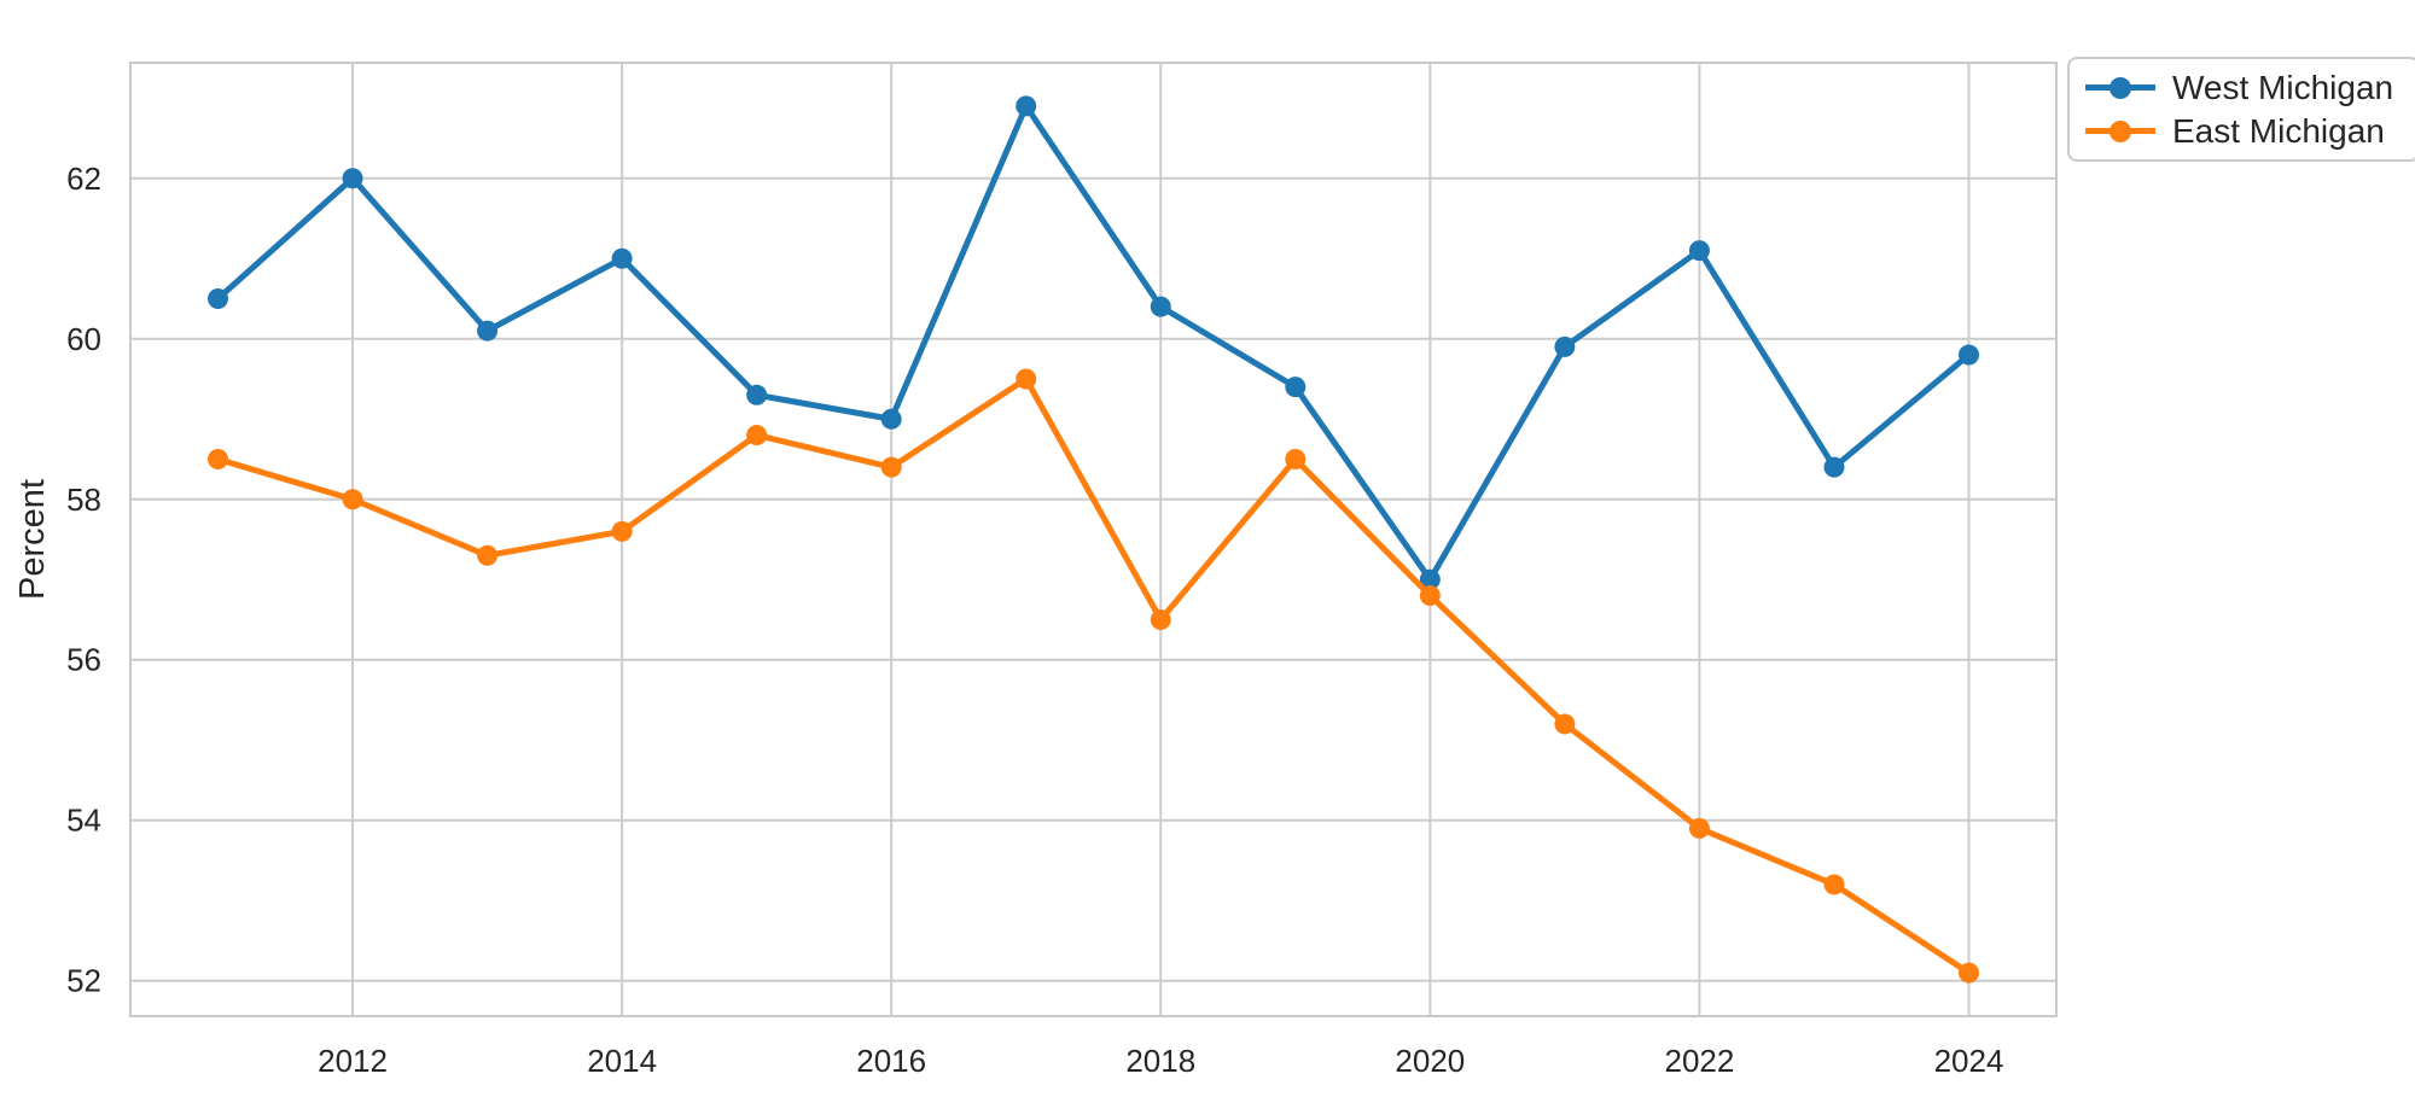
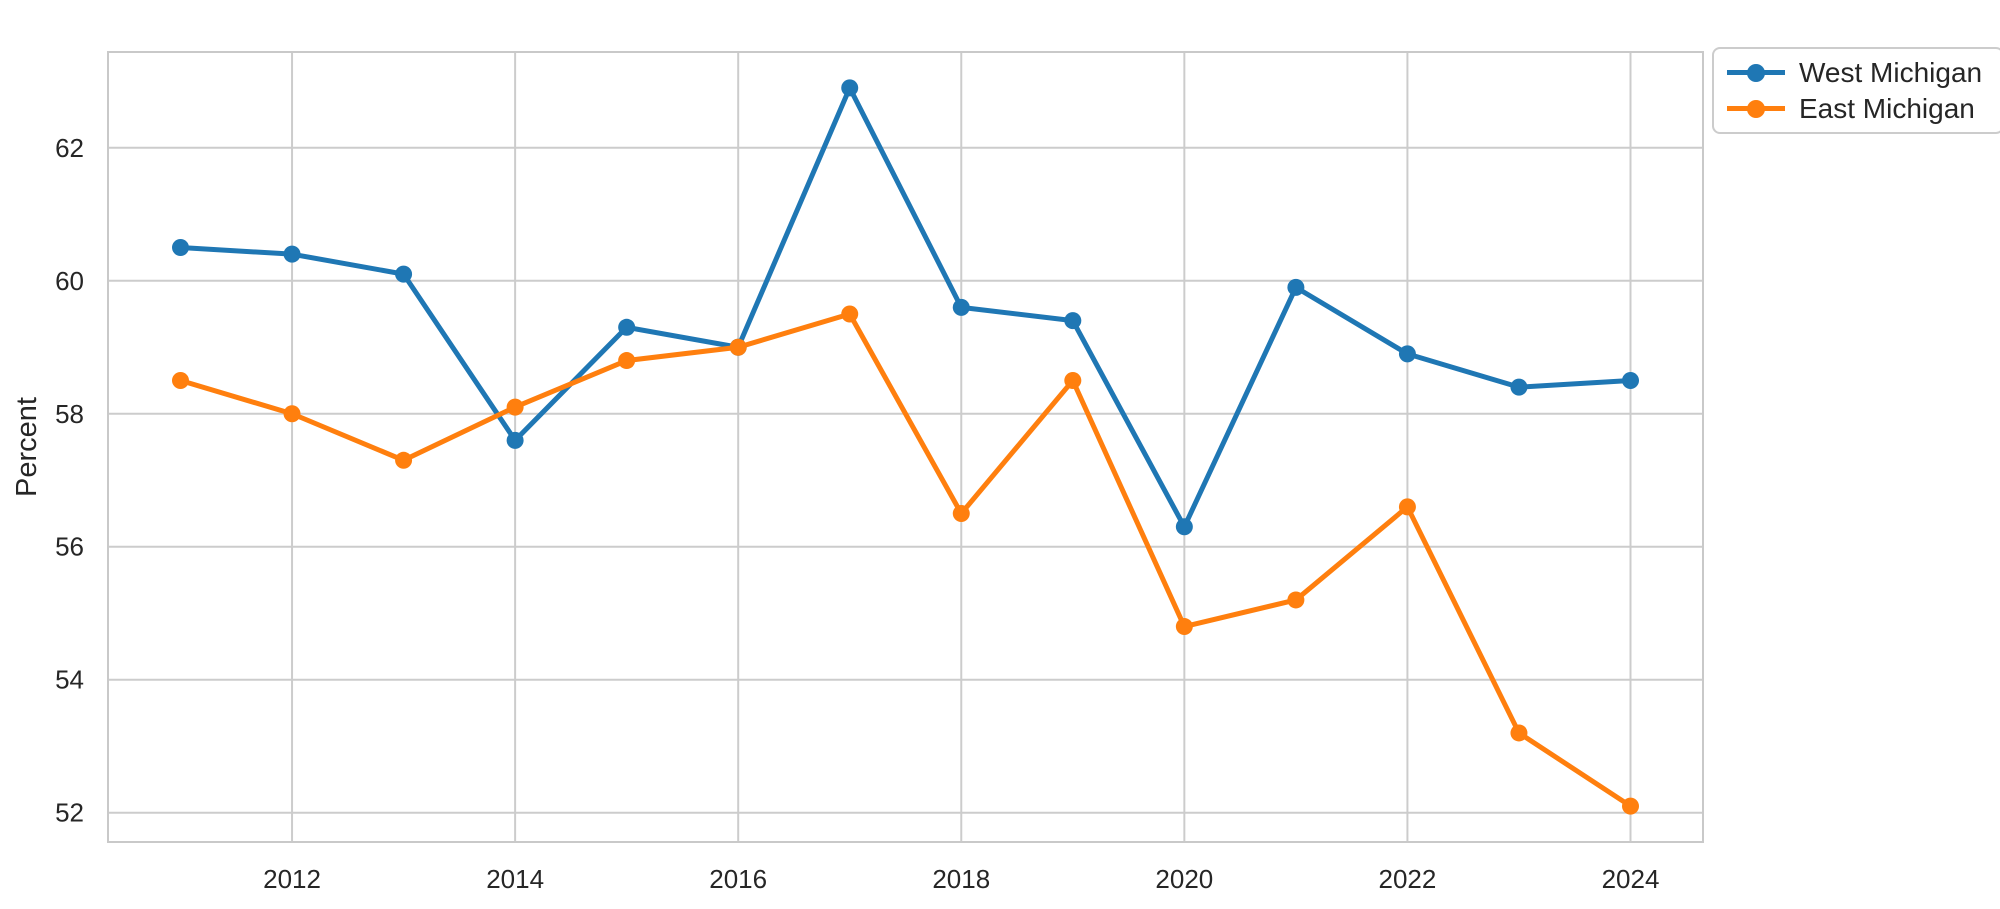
West Michigan/2012: 62.0 -> 60.4
West Michigan/2014: 61.0 -> 57.6
East Michigan/2014: 57.6 -> 58.1
East Michigan/2016: 58.4 -> 59.0
West Michigan/2018: 60.4 -> 59.6
West Michigan/2020: 57.0 -> 56.3
East Michigan/2020: 56.8 -> 54.8
West Michigan/2022: 61.1 -> 58.9
East Michigan/2022: 53.9 -> 56.6
West Michigan/2024: 59.8 -> 58.5
